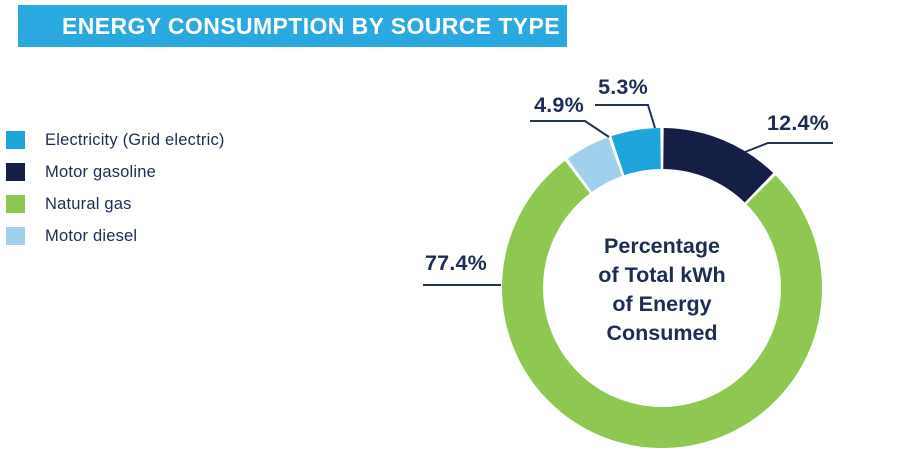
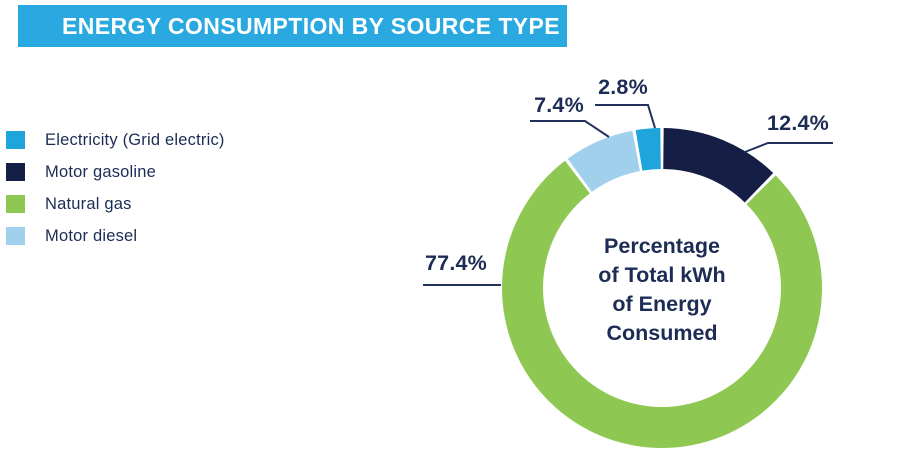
Motor diesel: 4.9% -> 7.4%
Electricity (Grid electric): 5.3% -> 2.8%
